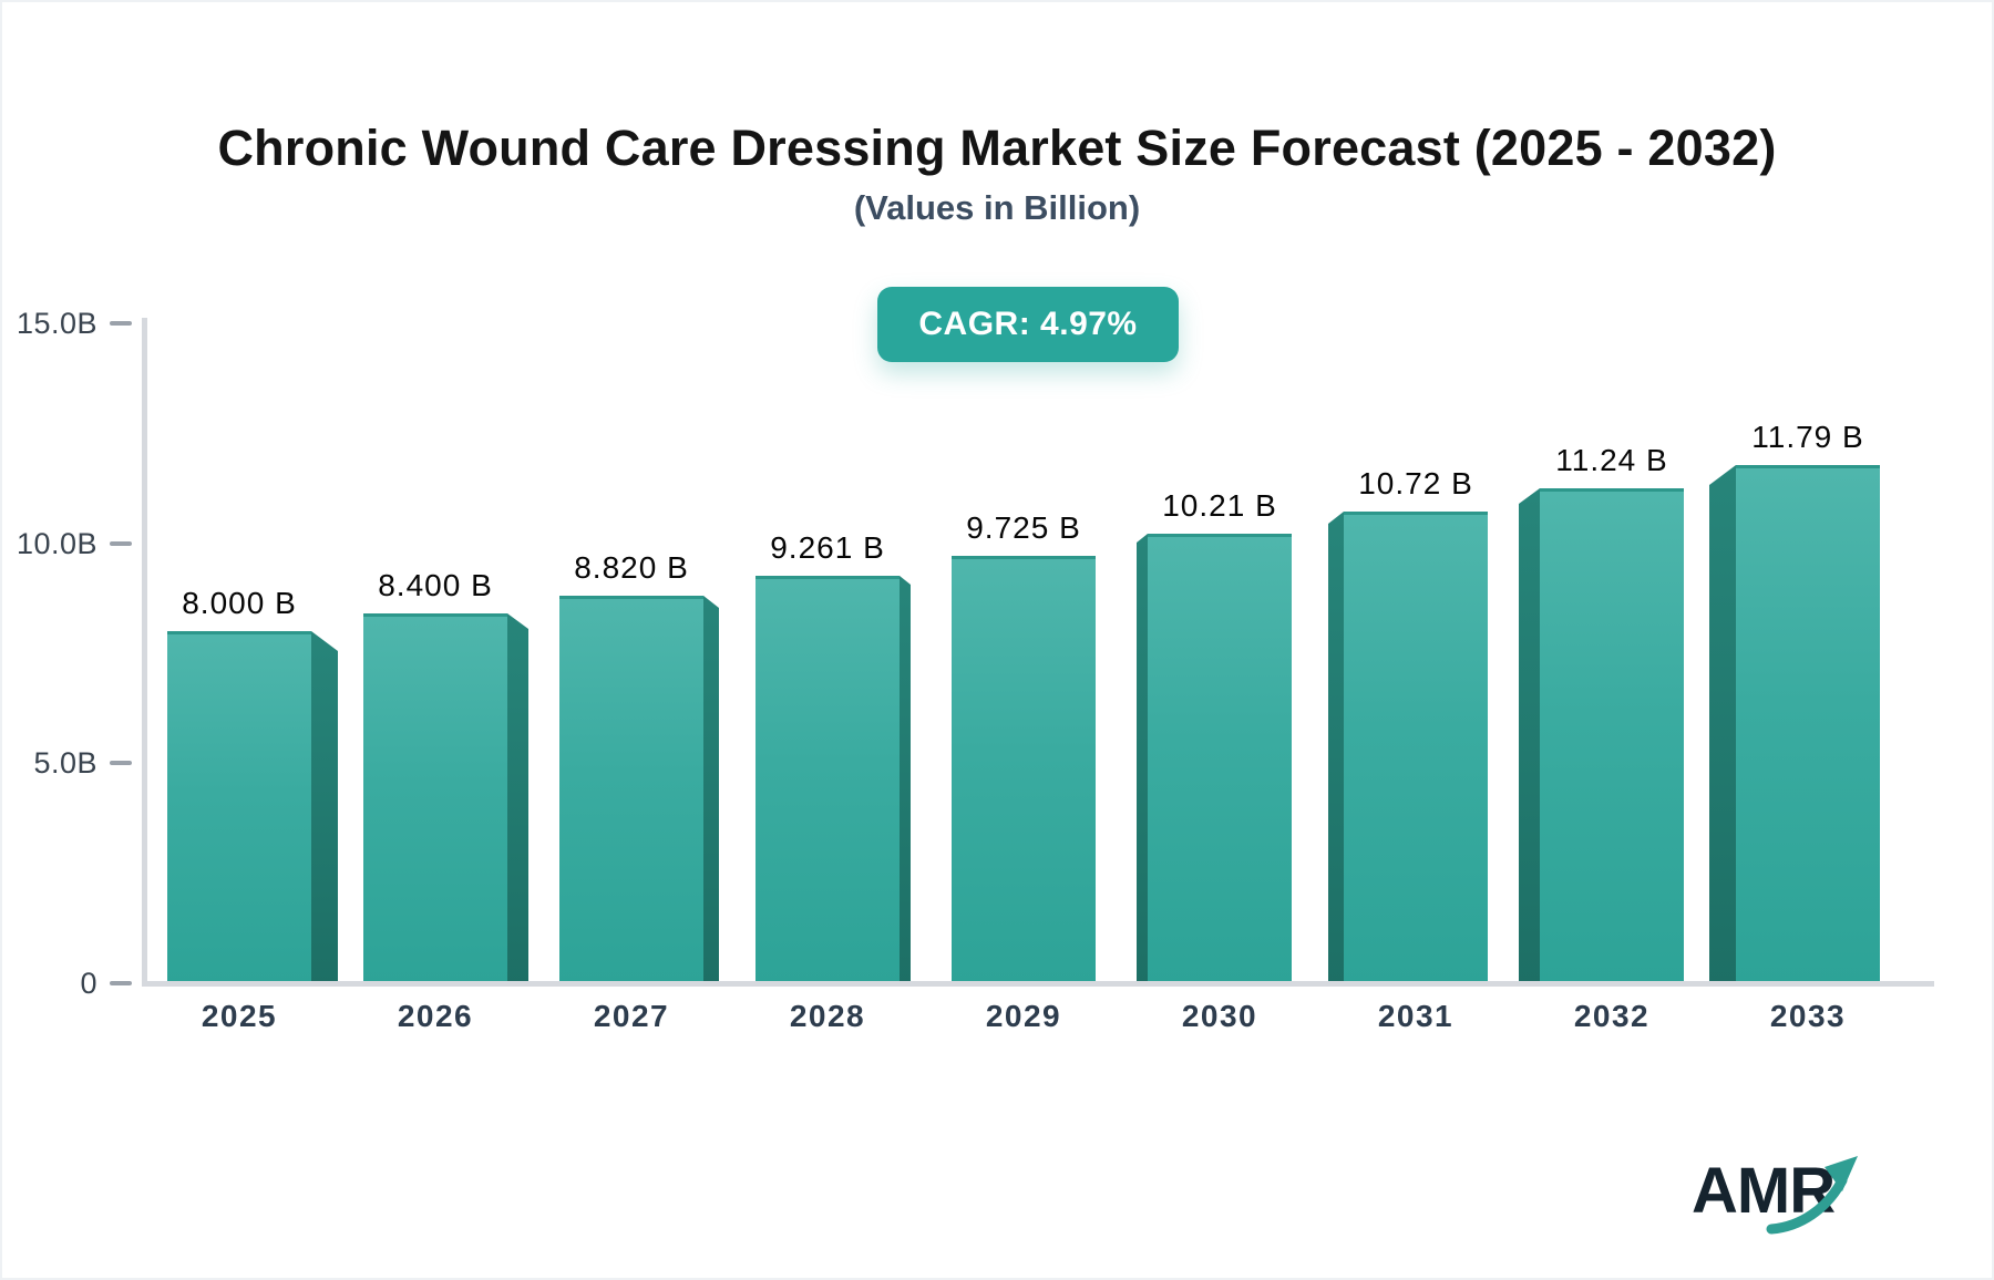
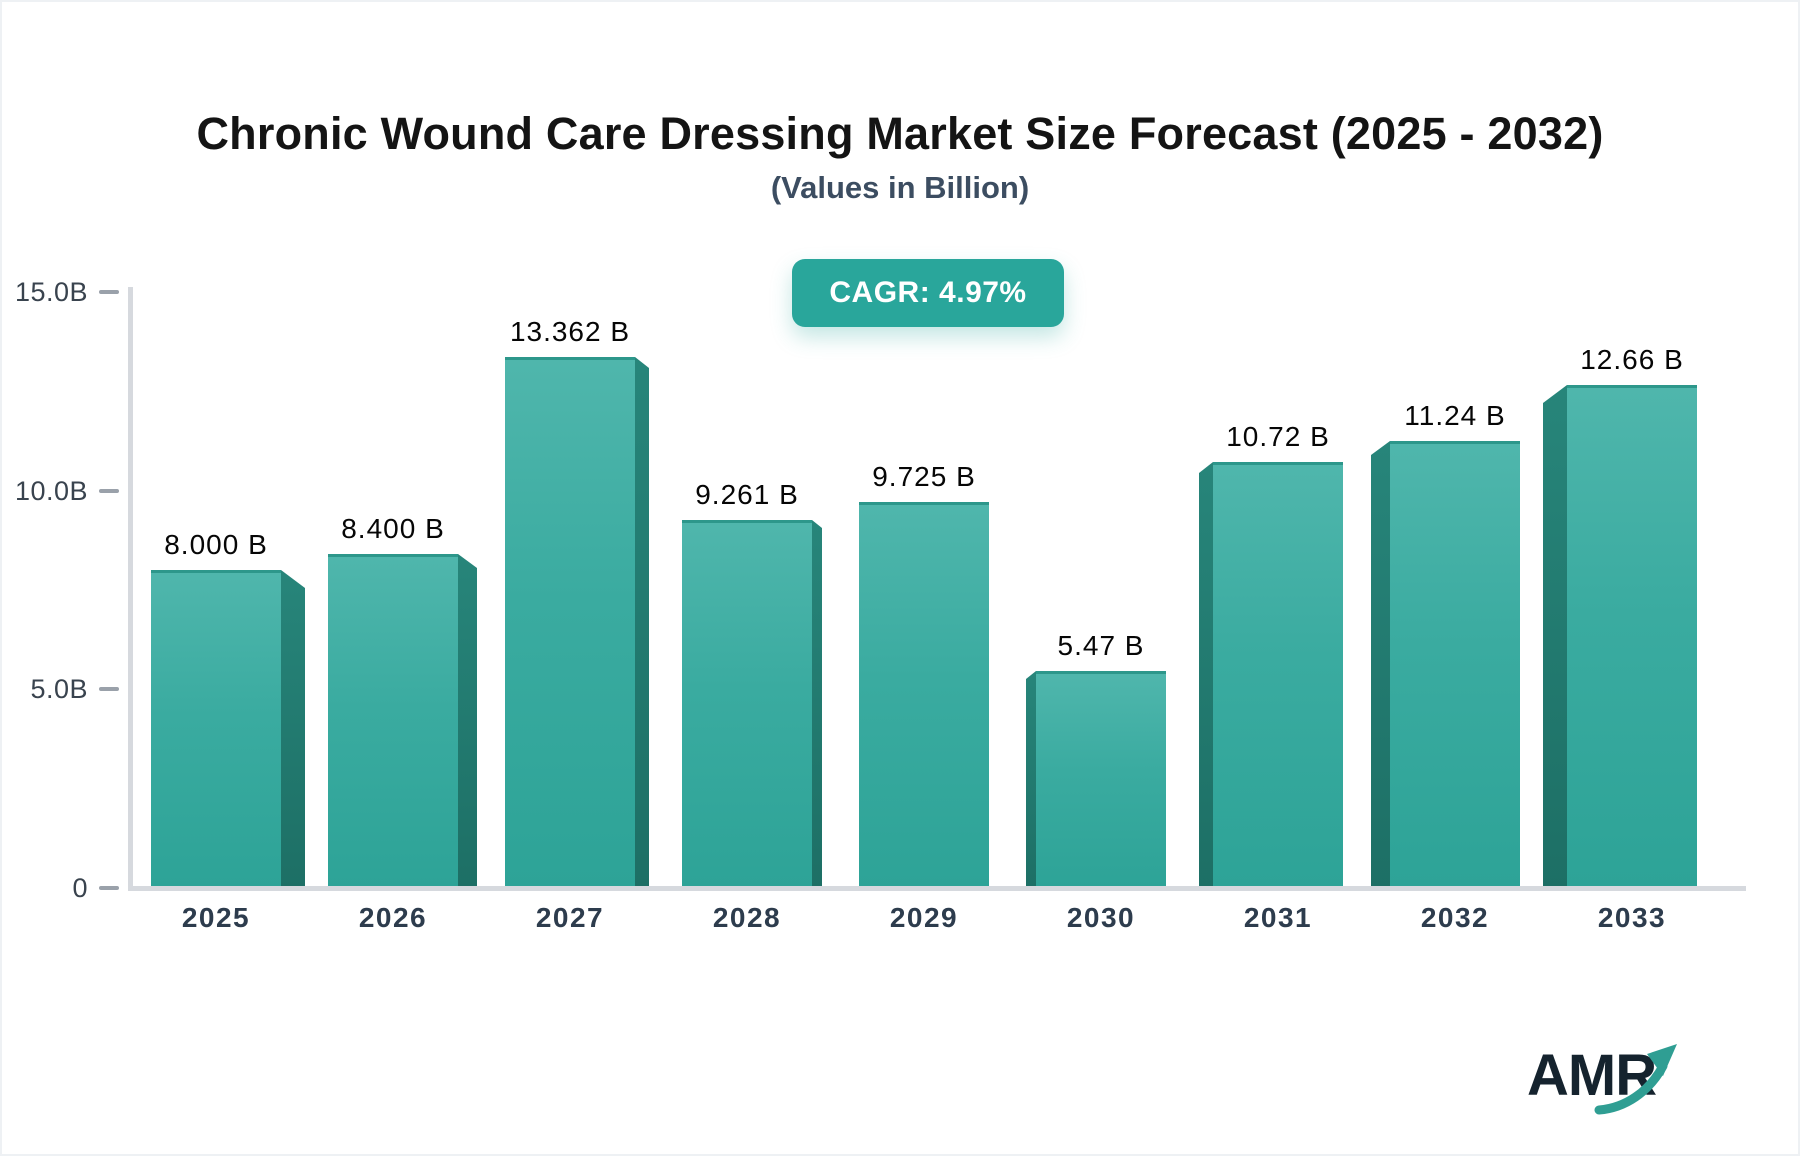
2027: 8.820 -> 13.362
2030: 10.21 -> 5.47
2033: 11.79 -> 12.66
